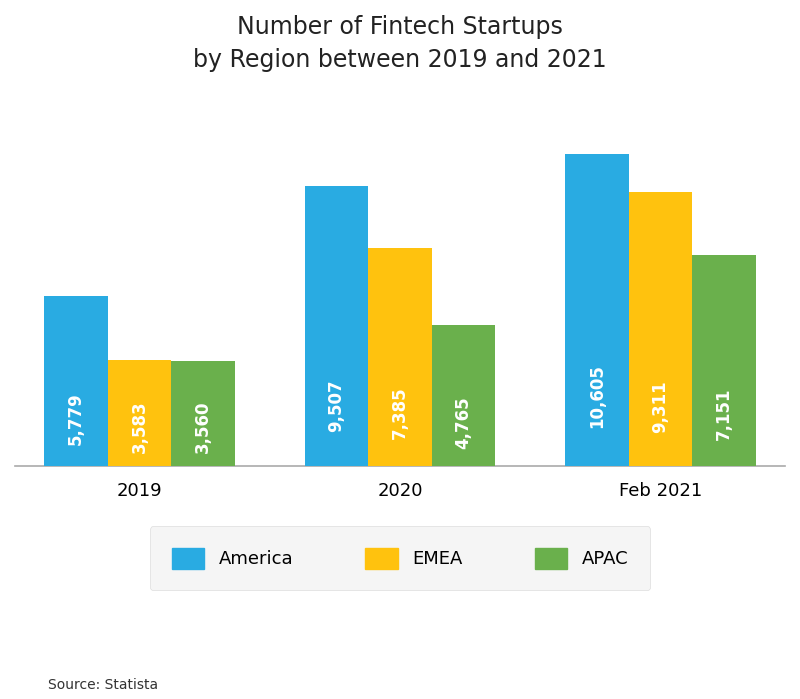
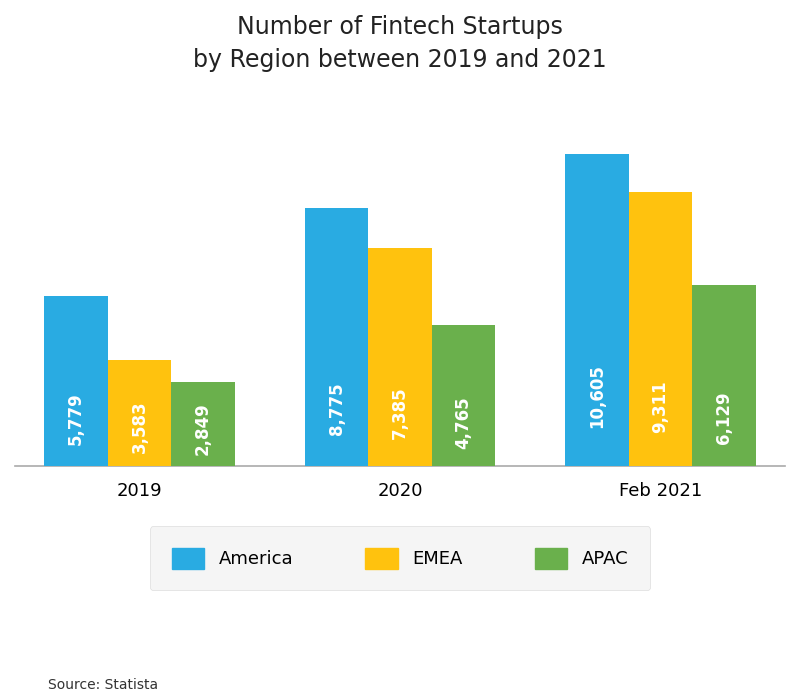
APAC/2019: 3,560 -> 2,849
America/2020: 9,507 -> 8,775
APAC/Feb 2021: 7,151 -> 6,129
